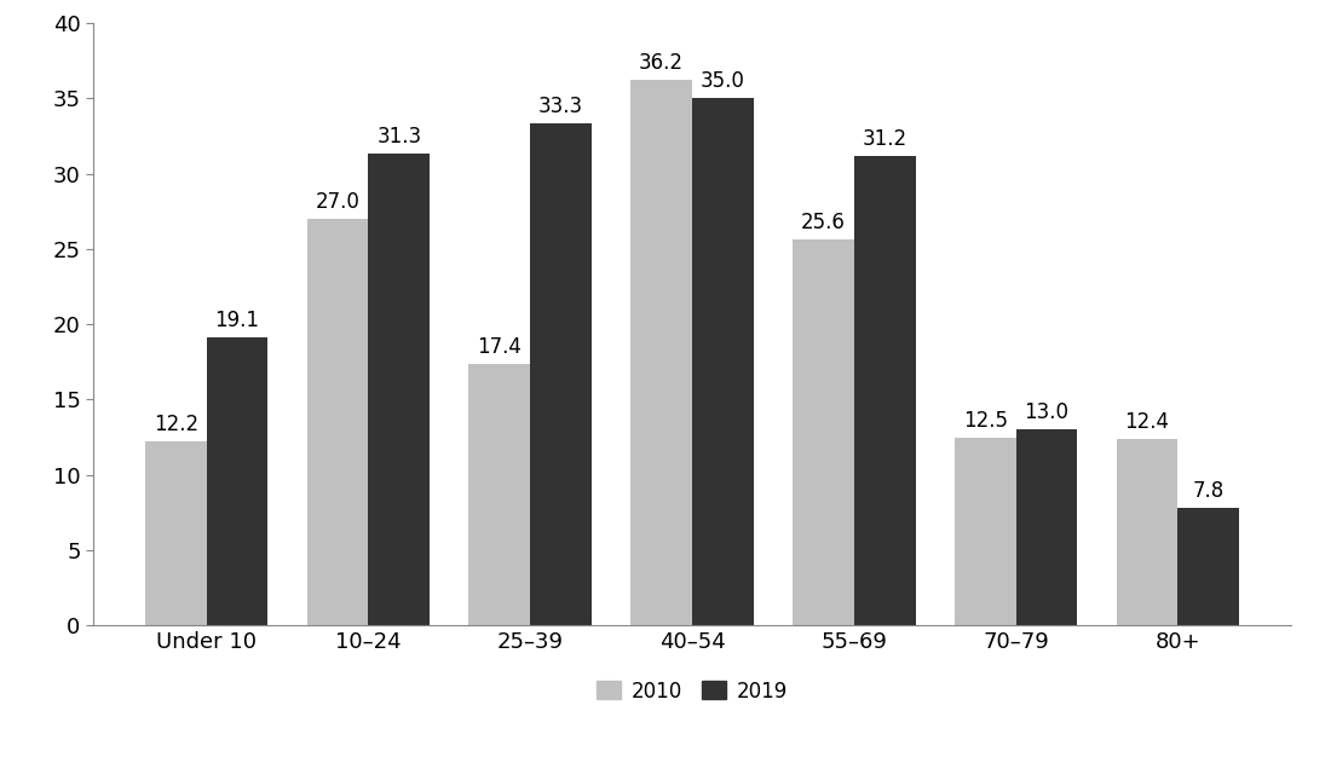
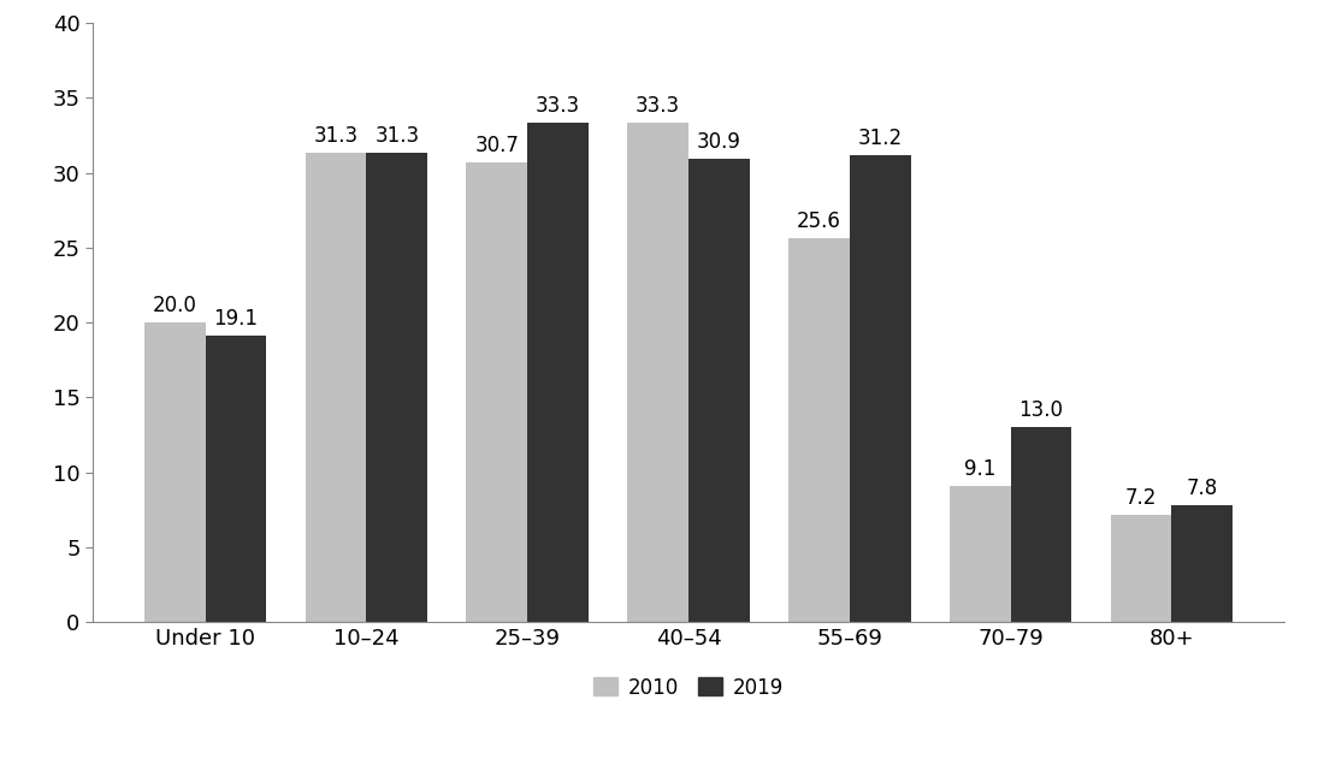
2010/Under 10: 12.2 -> 20.0
2010/10–24: 27.0 -> 31.3
2010/25–39: 17.4 -> 30.7
2010/40–54: 36.2 -> 33.3
2019/40–54: 35.0 -> 30.9
2010/70–79: 12.5 -> 9.1
2010/80+: 12.4 -> 7.2
